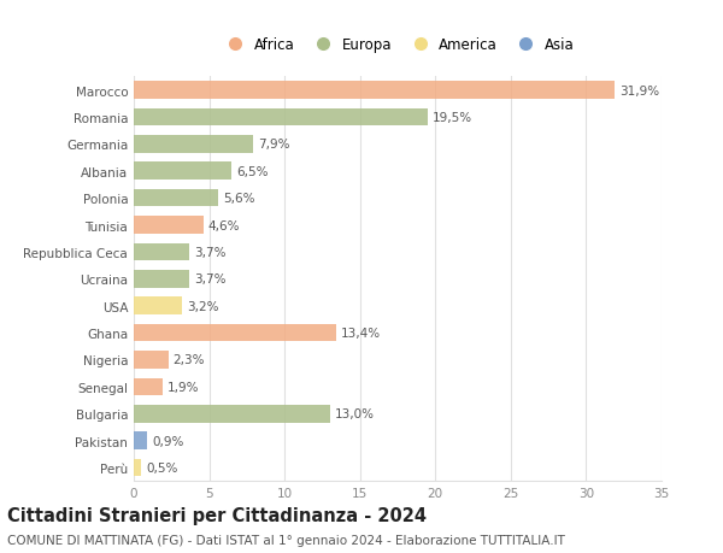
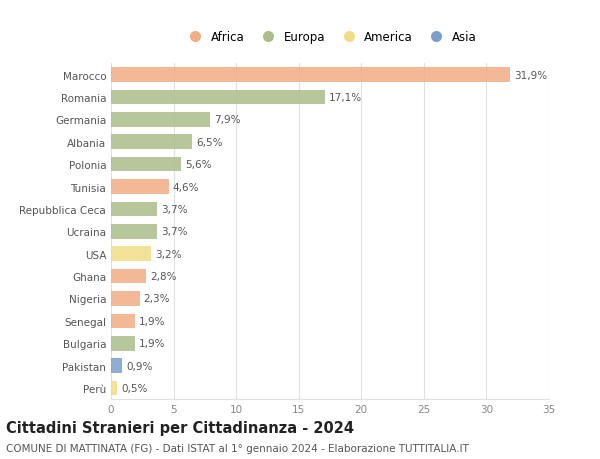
Romania: 19,5% -> 17,1%
Ghana: 13,4% -> 2,8%
Bulgaria: 13,0% -> 1,9%
